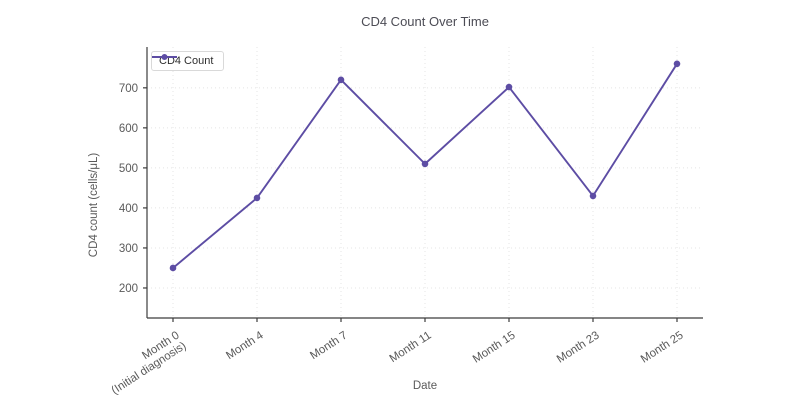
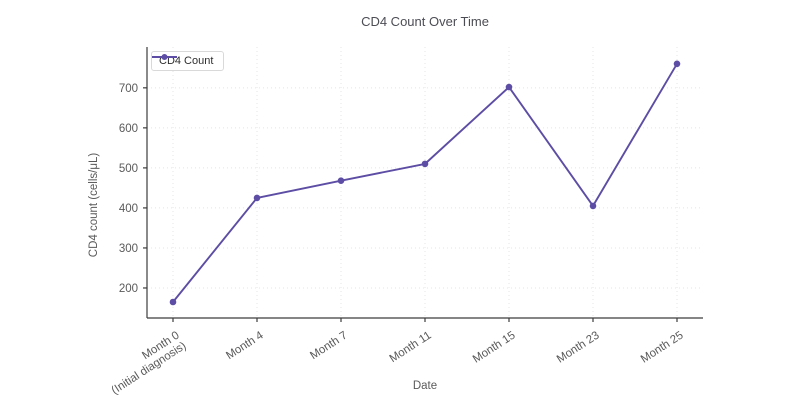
Month 0 (Initial diagnosis): 250 -> 160
Month 7: 720 -> 470
Month 23: 430 -> 400
